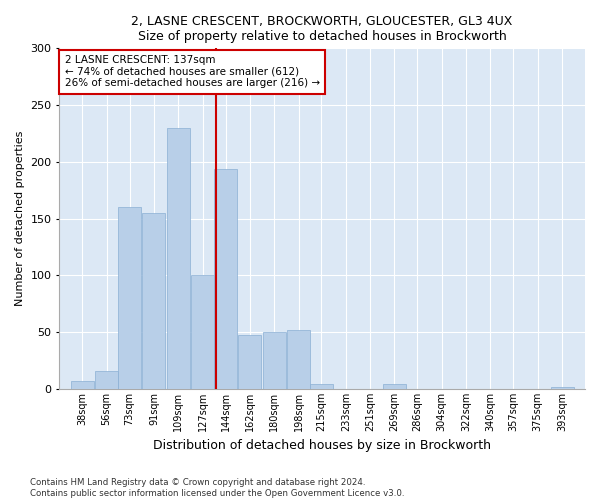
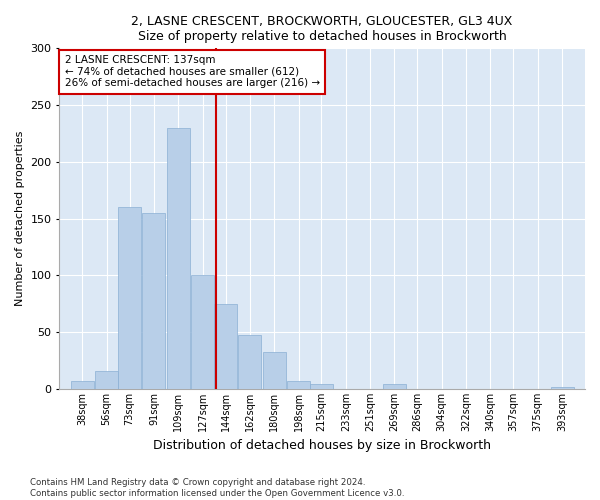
144sqm: 194 -> 75
180sqm: 50 -> 33
198sqm: 52 -> 7
